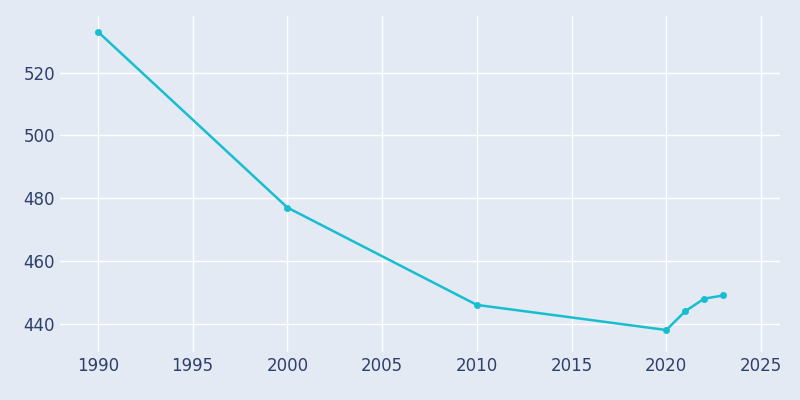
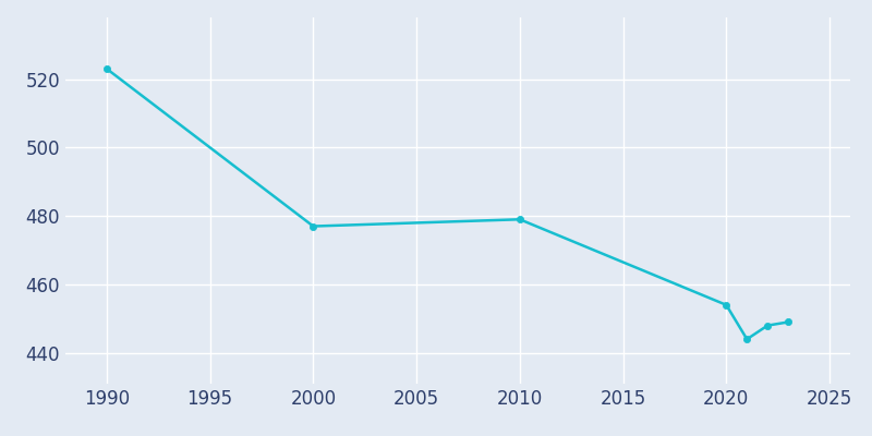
1990: 533 -> 523
2010: 446 -> 479
2020: 438 -> 454
